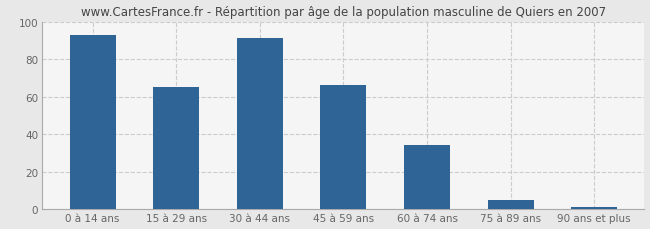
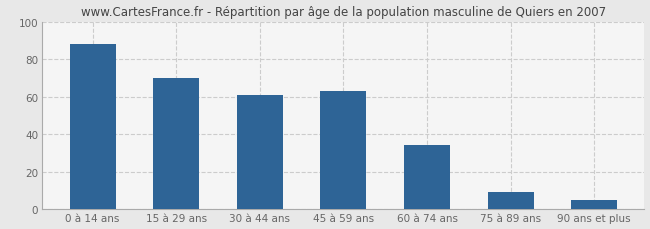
0 à 14 ans: 93 -> 88
15 à 29 ans: 65 -> 70
30 à 44 ans: 91 -> 61
45 à 59 ans: 66 -> 63
75 à 89 ans: 5 -> 9
90 ans et plus: 1 -> 5
